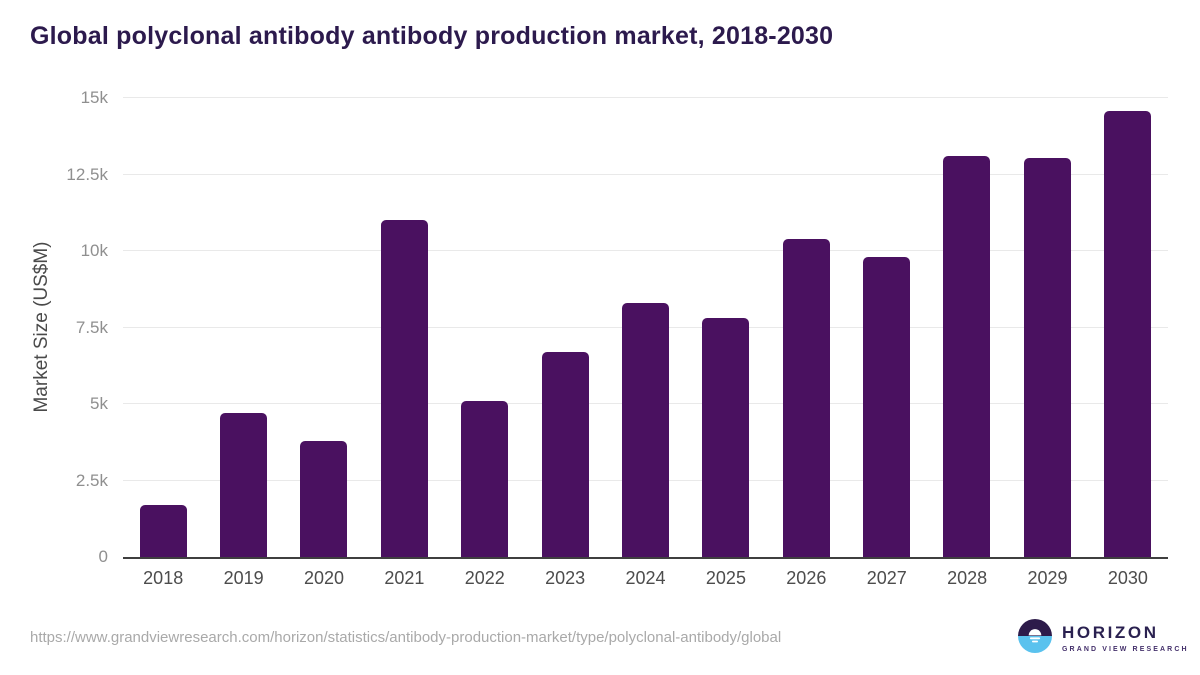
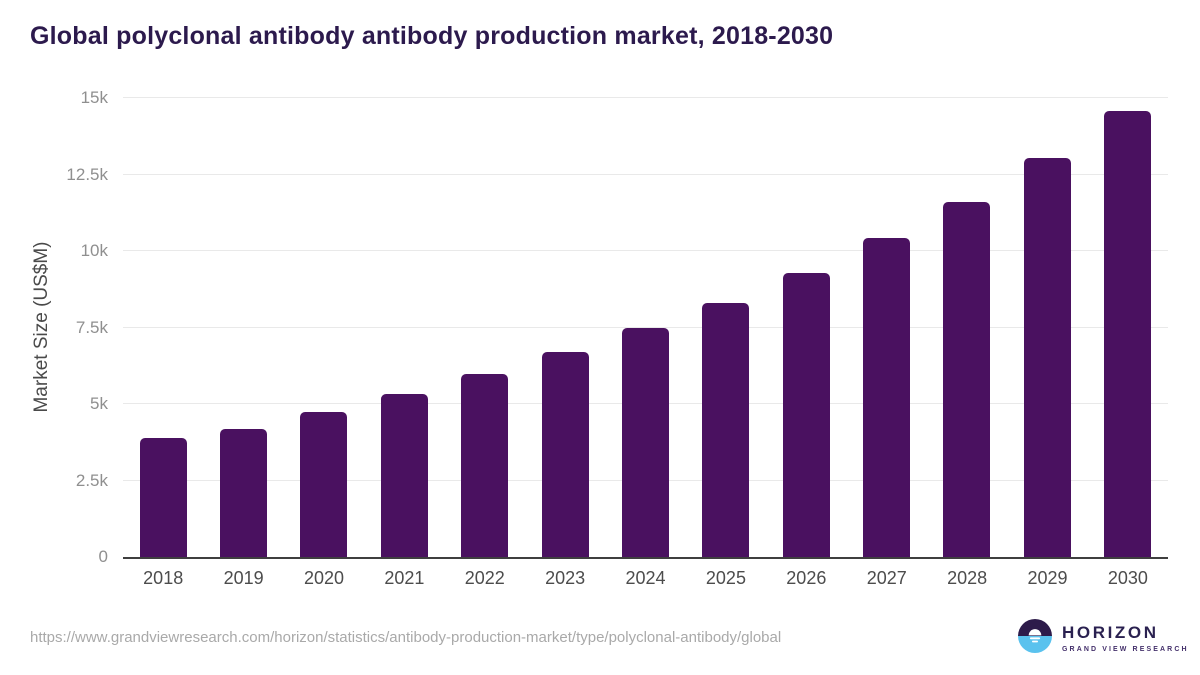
2018: 1.7k -> 3.9k
2019: 4.7k -> 4.2k
2020: 3.8k -> 4.7k
2021: 11.0k -> 5.3k
2022: 5.1k -> 6.0k
2024: 8.3k -> 7.5k
2025: 7.8k -> 8.3k
2026: 10.4k -> 9.3k
2027: 9.8k -> 10.4k
2028: 13.1k -> 11.6k
